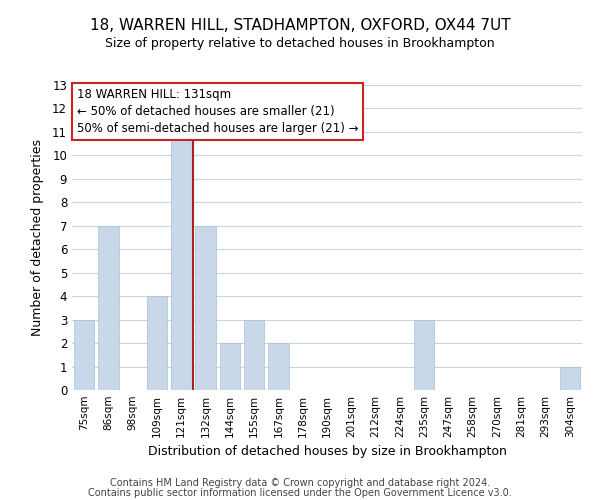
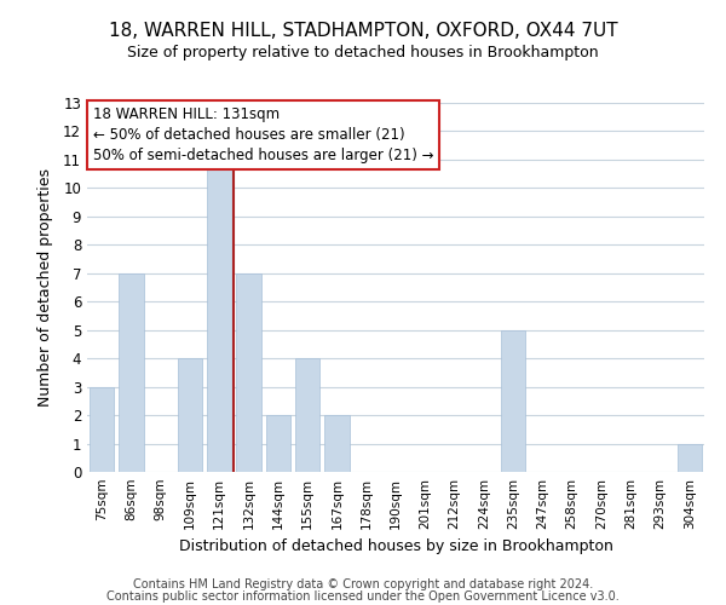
155sqm: 3 -> 4
235sqm: 3 -> 5
